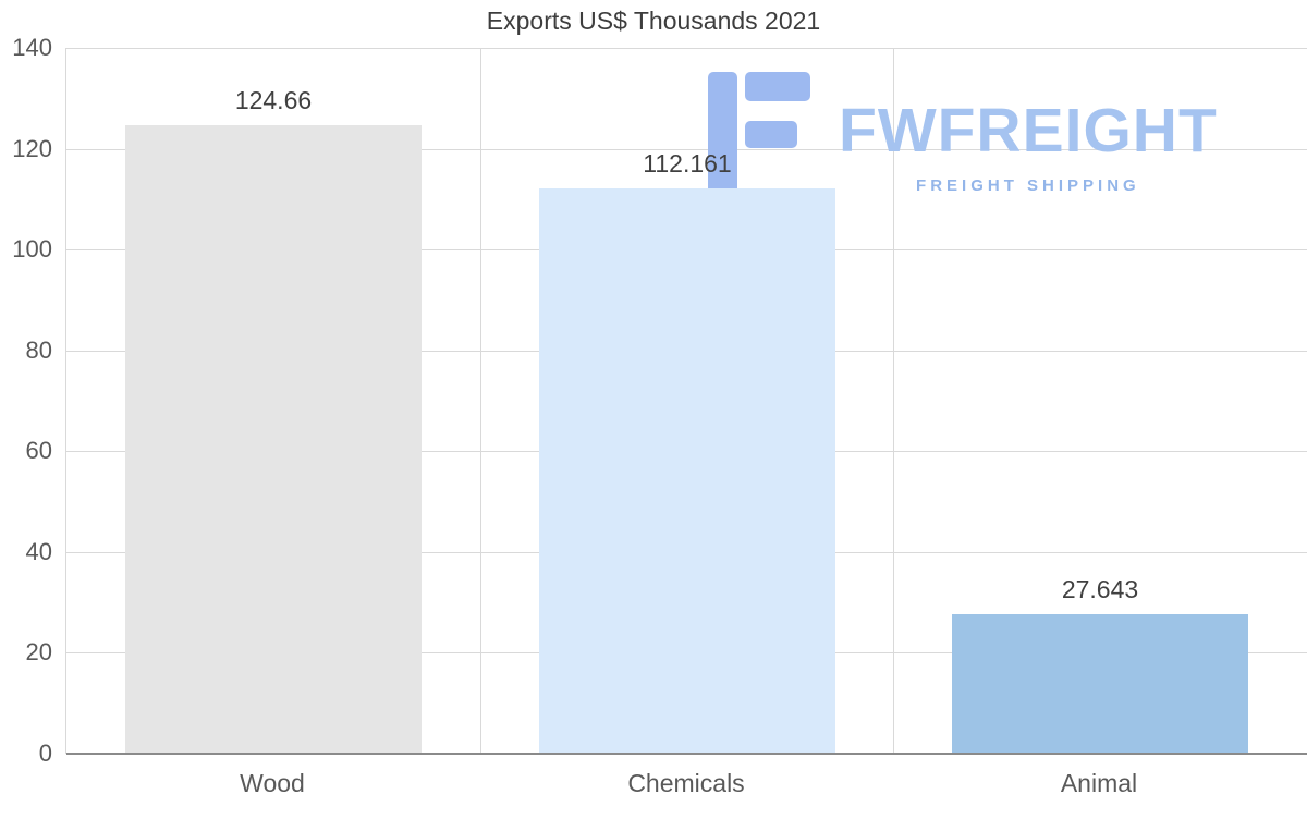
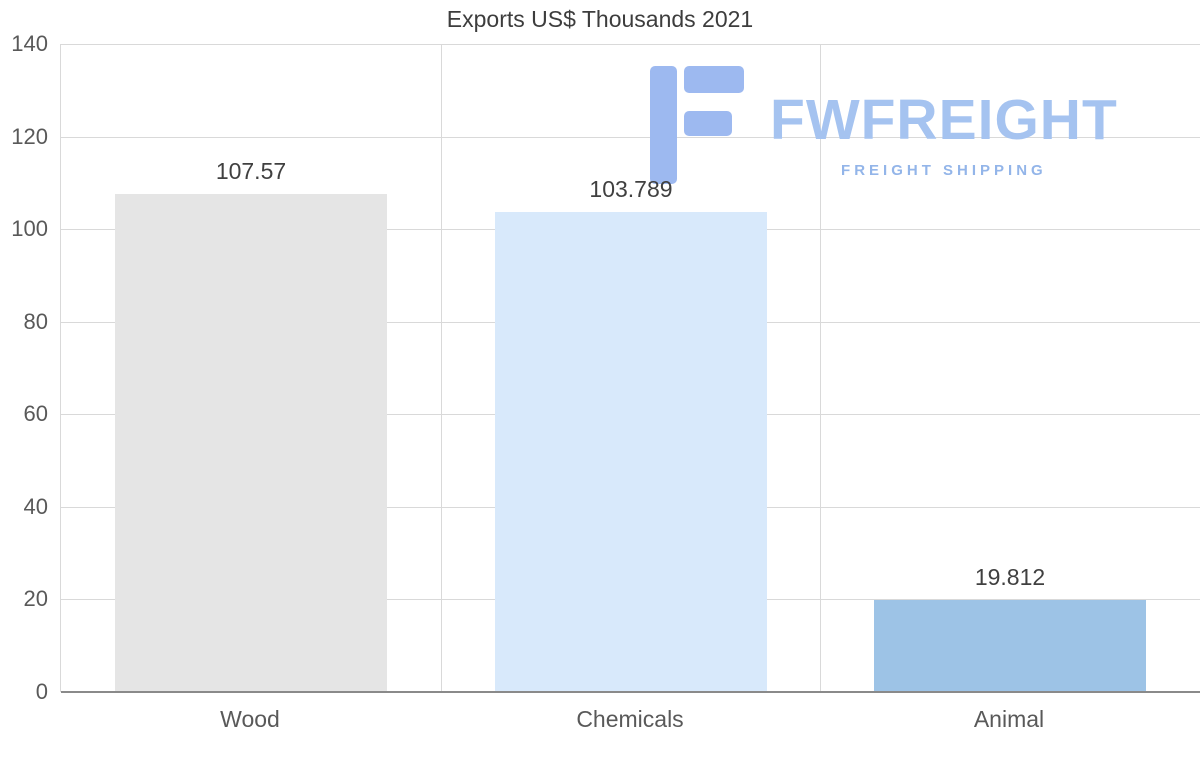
Wood: 124.66 -> 107.57
Chemicals: 112.161 -> 103.789
Animal: 27.643 -> 19.812
